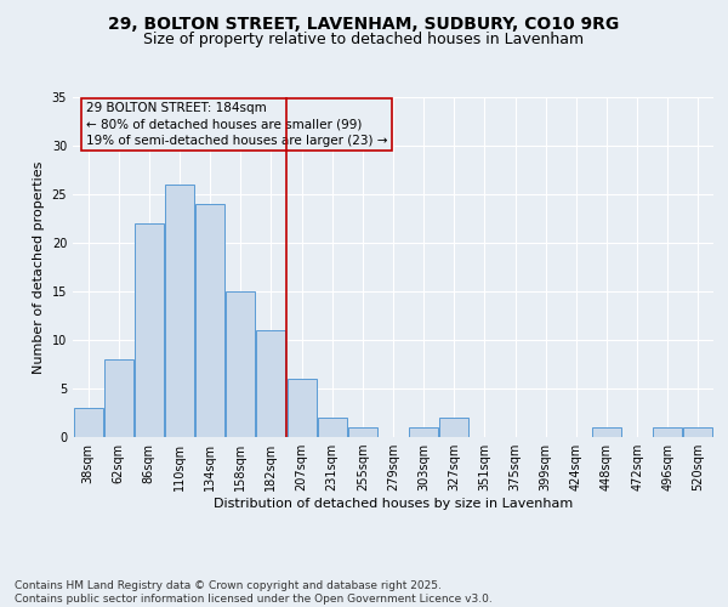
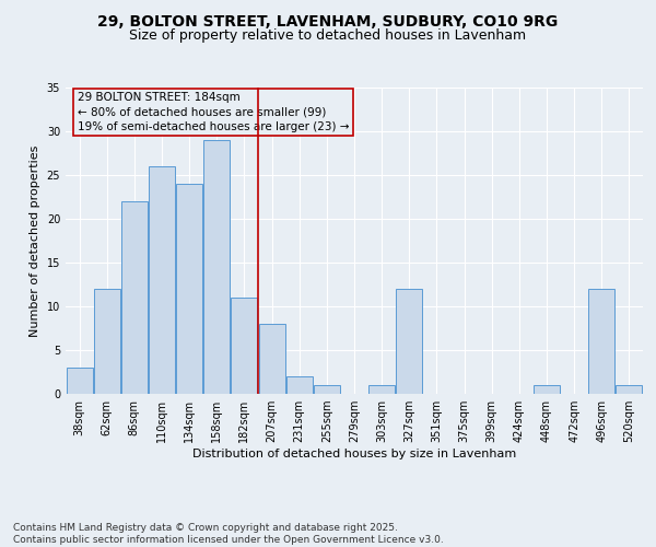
62sqm: 8 -> 12
158sqm: 15 -> 29
207sqm: 6 -> 8
327sqm: 2 -> 12
496sqm: 1 -> 12
